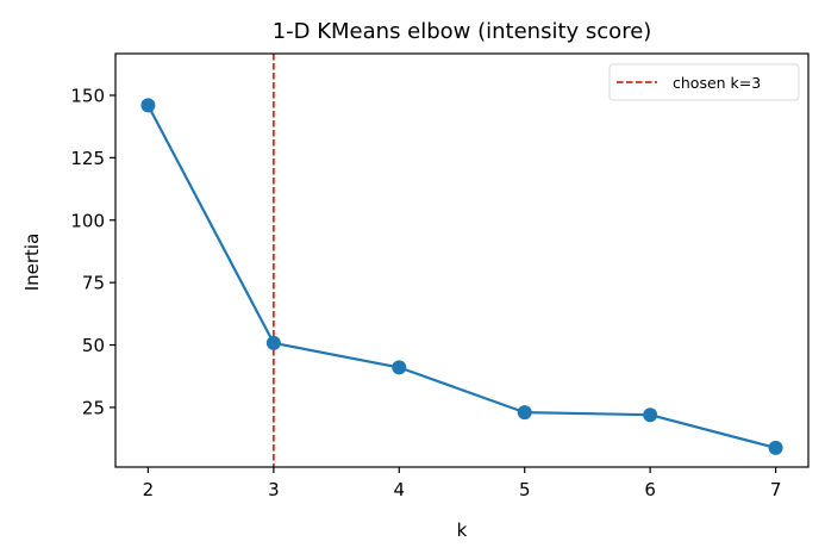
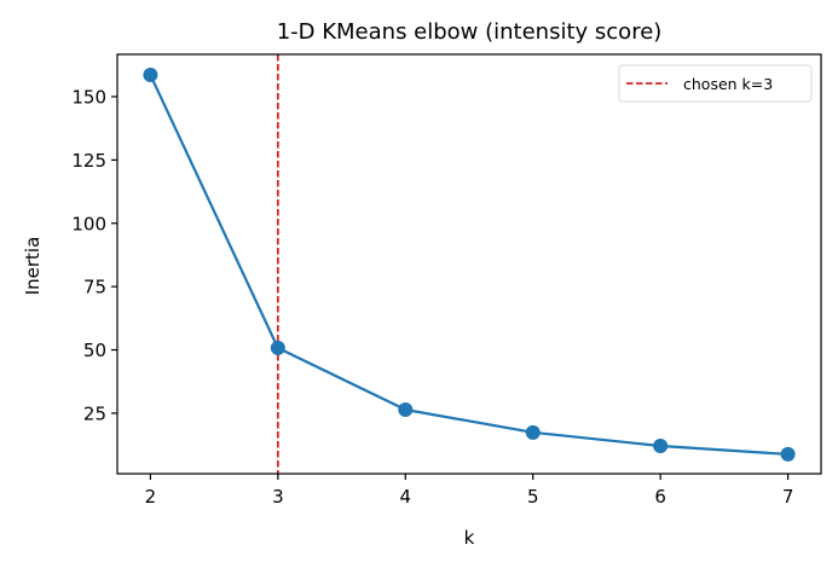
2: 146 -> 159
4: 41 -> 26
5: 23 -> 17
6: 22 -> 12
